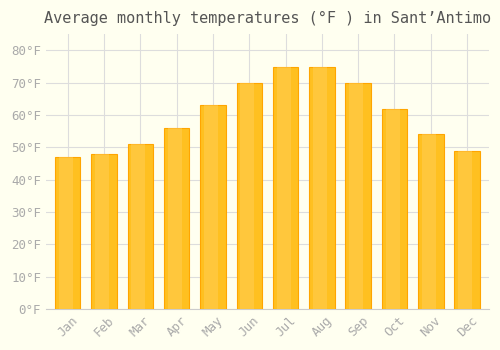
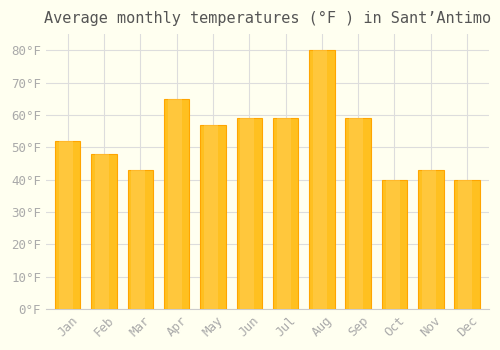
Jan: 47°F -> 52°F
Mar: 51°F -> 43°F
Apr: 56°F -> 65°F
May: 63°F -> 57°F
Jun: 70°F -> 59°F
Jul: 75°F -> 59°F
Aug: 75°F -> 80°F
Sep: 70°F -> 59°F
Oct: 62°F -> 40°F
Nov: 54°F -> 43°F
Dec: 49°F -> 40°F
